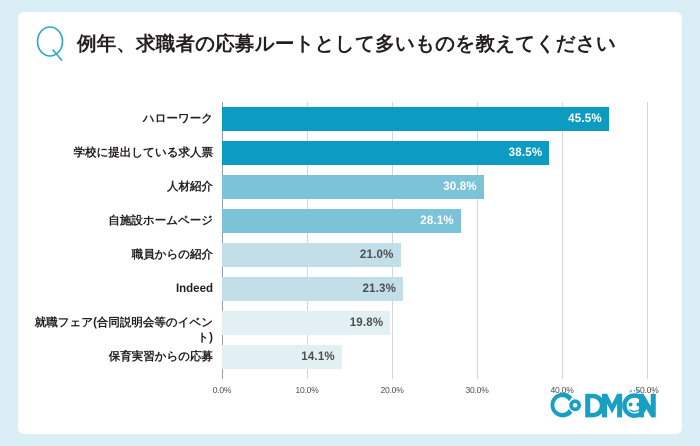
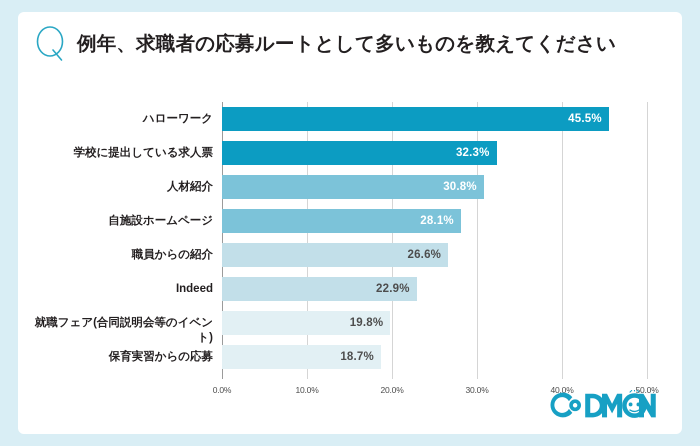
学校に提出している求人票: 38.5% -> 32.3%
職員からの紹介: 21.0% -> 26.6%
Indeed: 21.3% -> 22.9%
保育実習からの応募: 14.1% -> 18.7%
